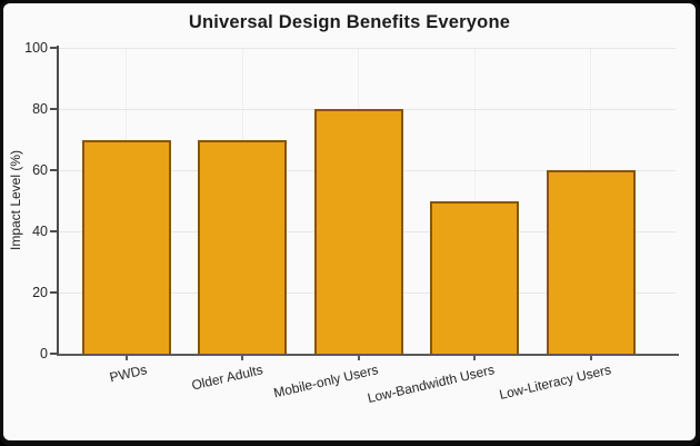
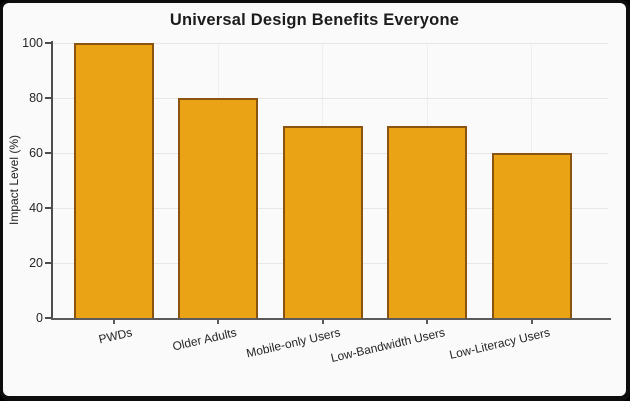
PWDs: 70 -> 100
Older Adults: 70 -> 80
Mobile-only Users: 80 -> 70
Low-Bandwidth Users: 50 -> 70
